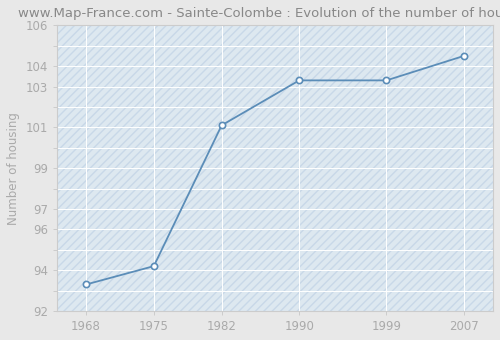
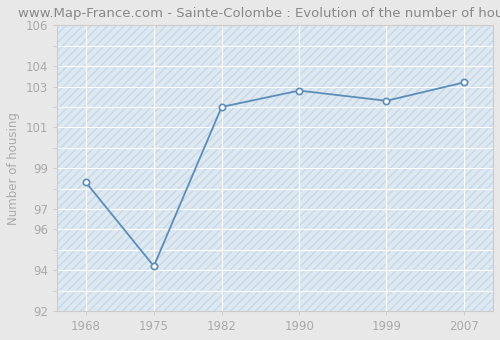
1968: 93.3 -> 98.3
1982: 101.1 -> 102.0
1990: 103.3 -> 102.8
1999: 103.3 -> 102.3
2007: 104.5 -> 103.2
